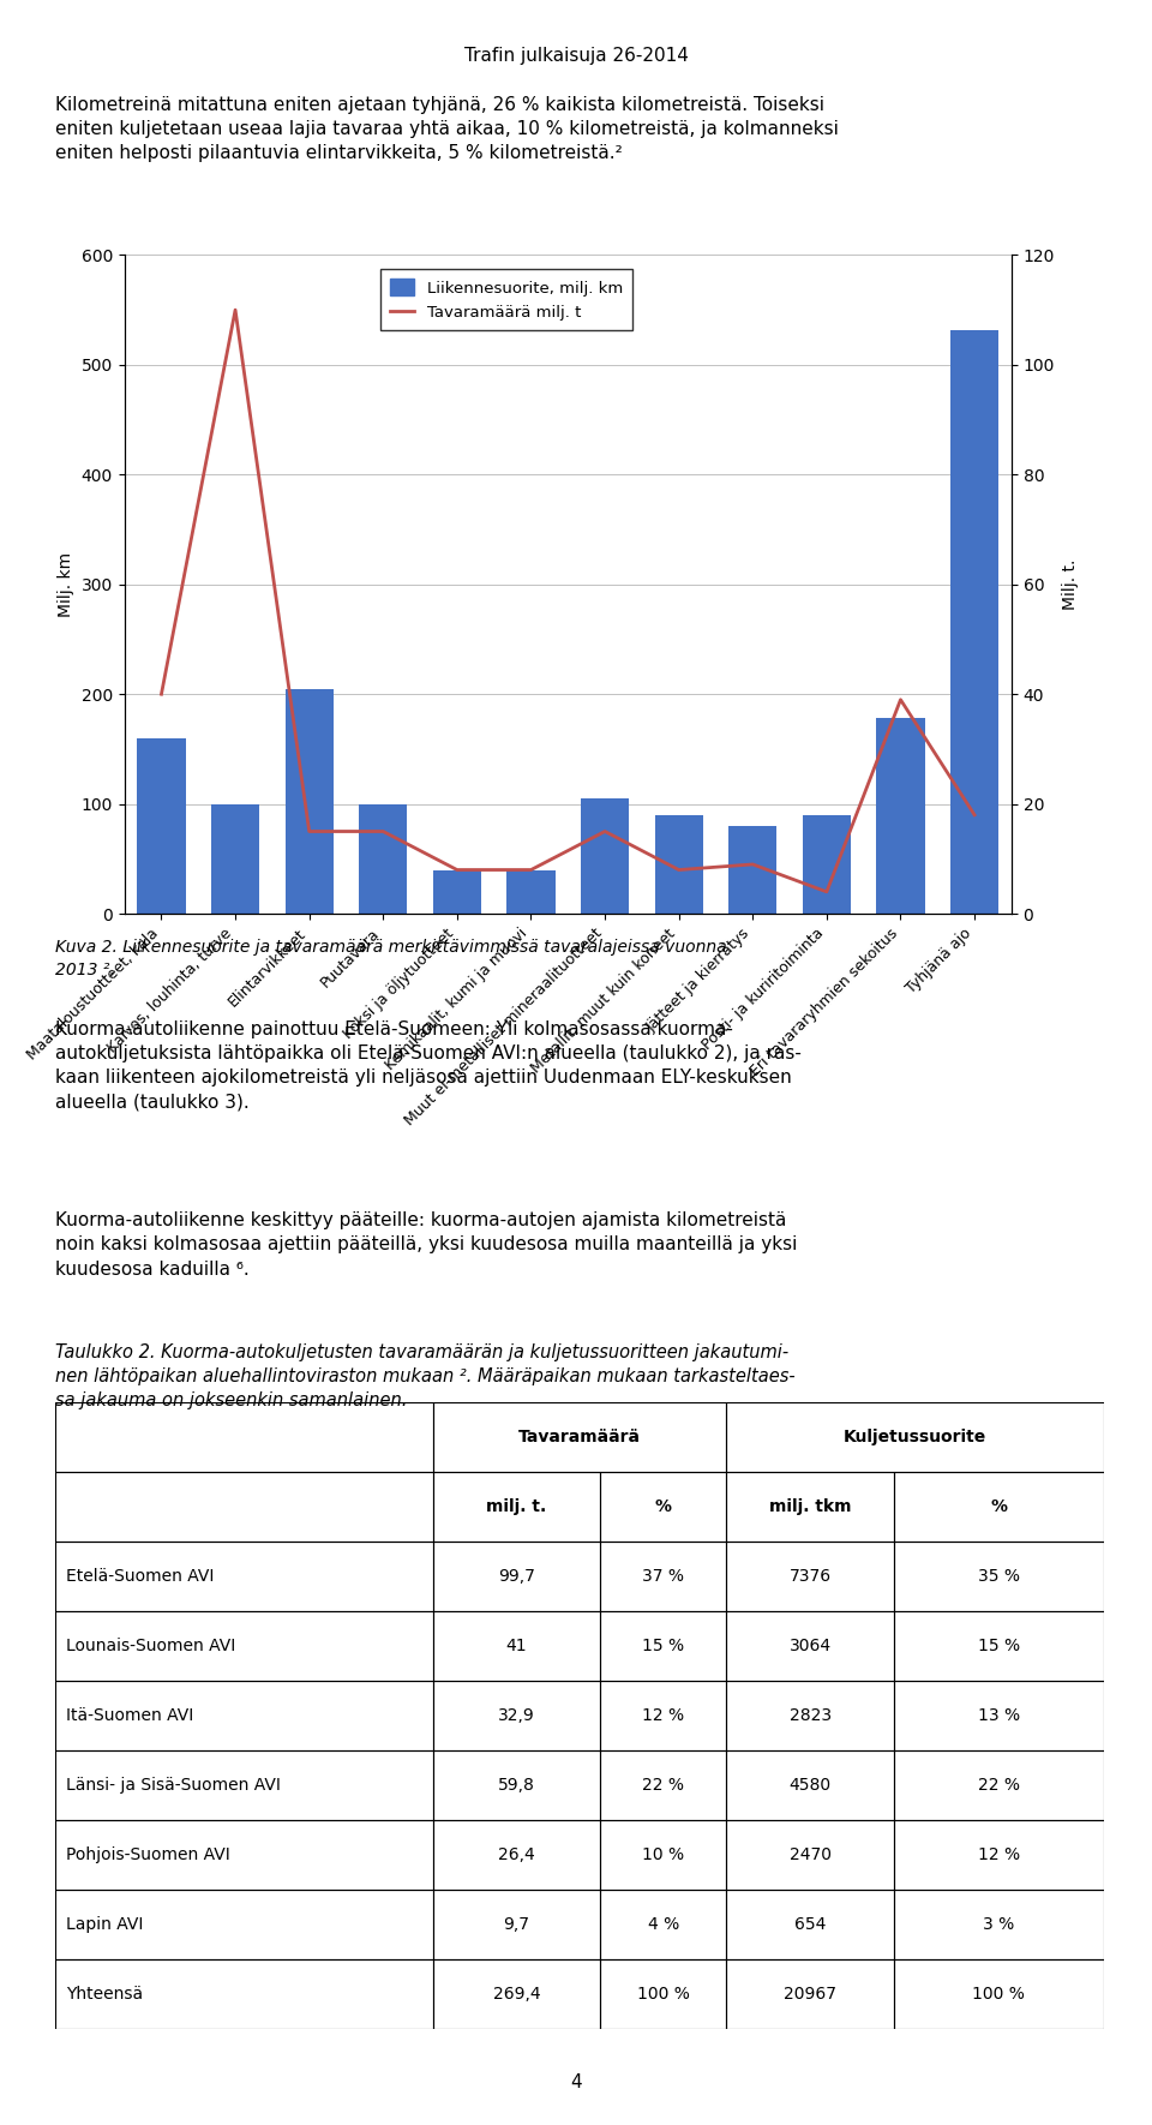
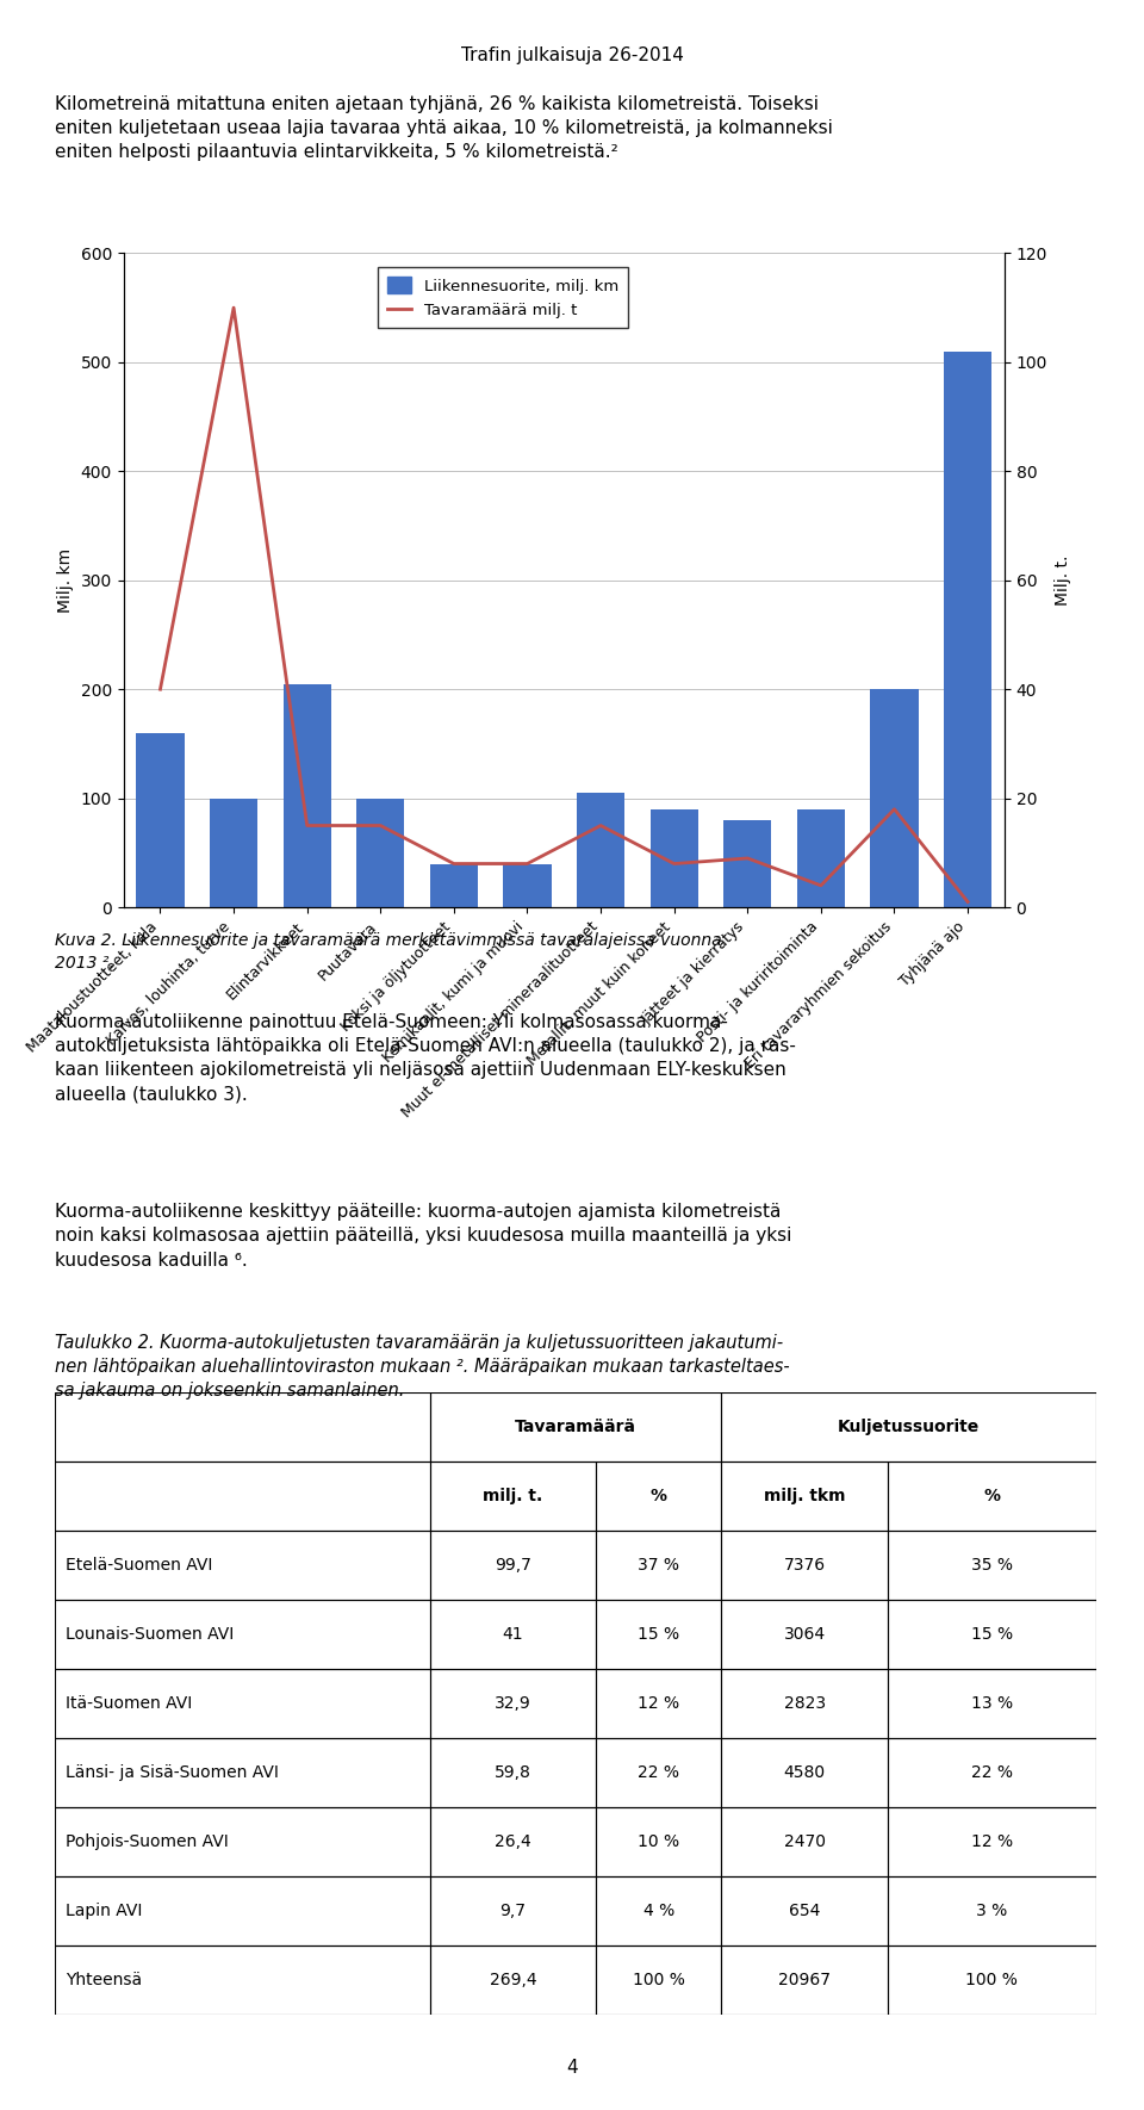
Liikennesuorite, milj. km/Eri tavararyhmien sekoitus: 178 -> 200
Tavaramäärä milj. t/Eri tavararyhmien sekoitus: 39 -> 18
Liikennesuorite, milj. km/Tyhjänä ajo: 532 -> 510
Tavaramäärä milj. t/Tyhjänä ajo: 18 -> 1
